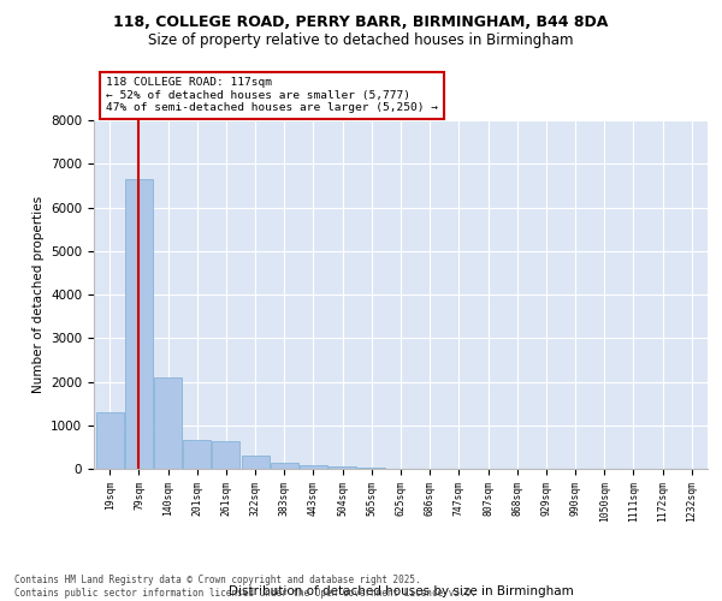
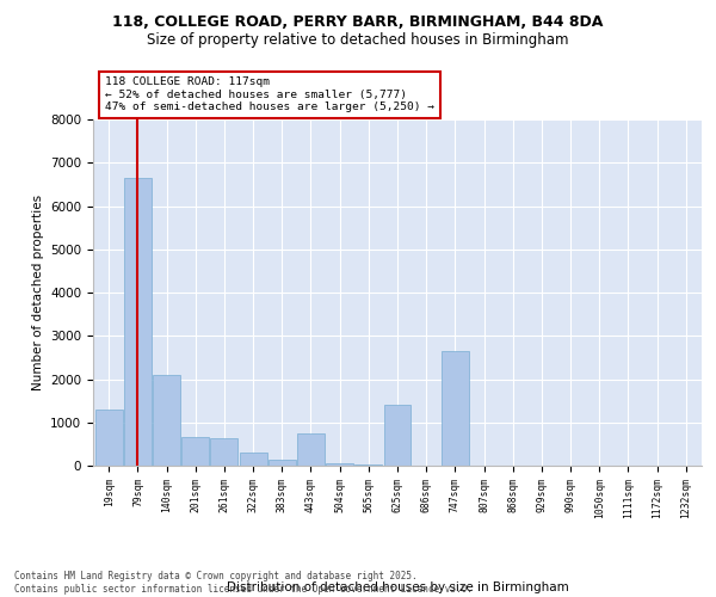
443sqm: 90 -> 750
625sqm: 0 -> 1400
747sqm: 0 -> 2650
